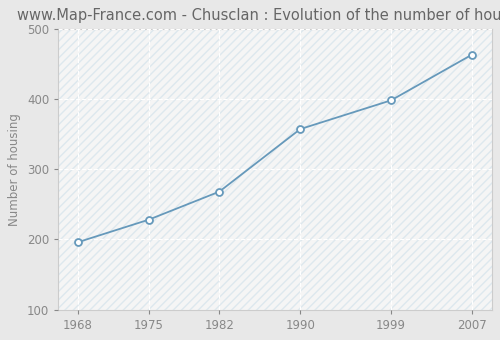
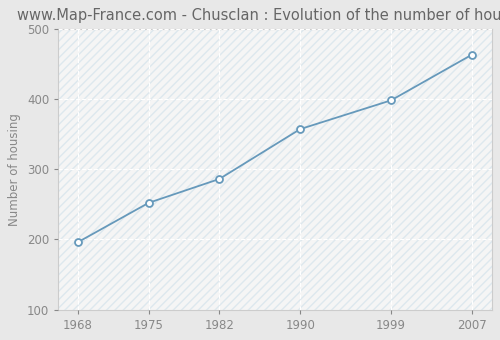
1975: 228 -> 252
1982: 268 -> 286
